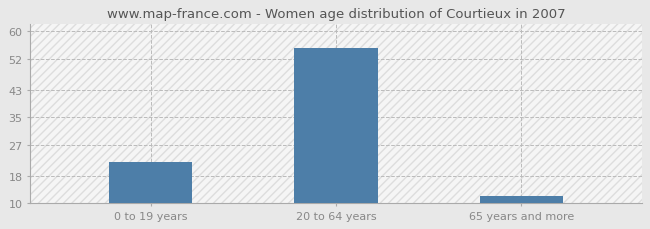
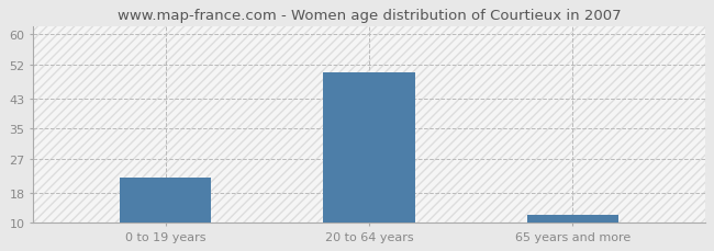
20 to 64 years: 55 -> 50
